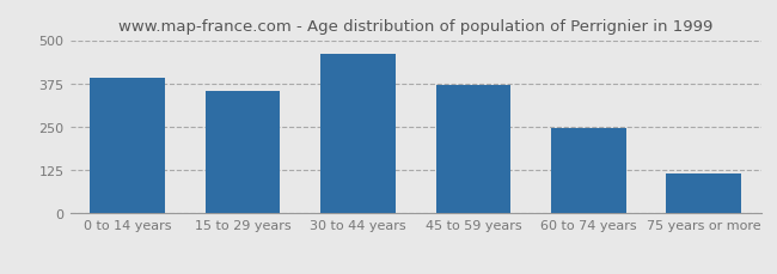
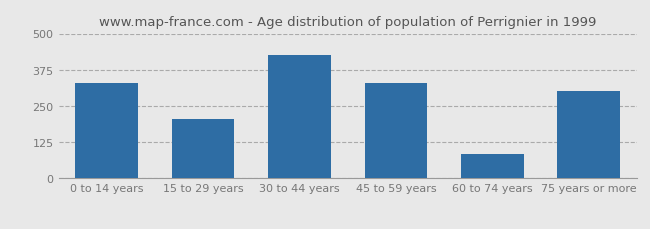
0 to 14 years: 390 -> 330
15 to 29 years: 355 -> 205
30 to 44 years: 460 -> 425
45 to 59 years: 370 -> 330
60 to 74 years: 248 -> 85
75 years or more: 115 -> 300
